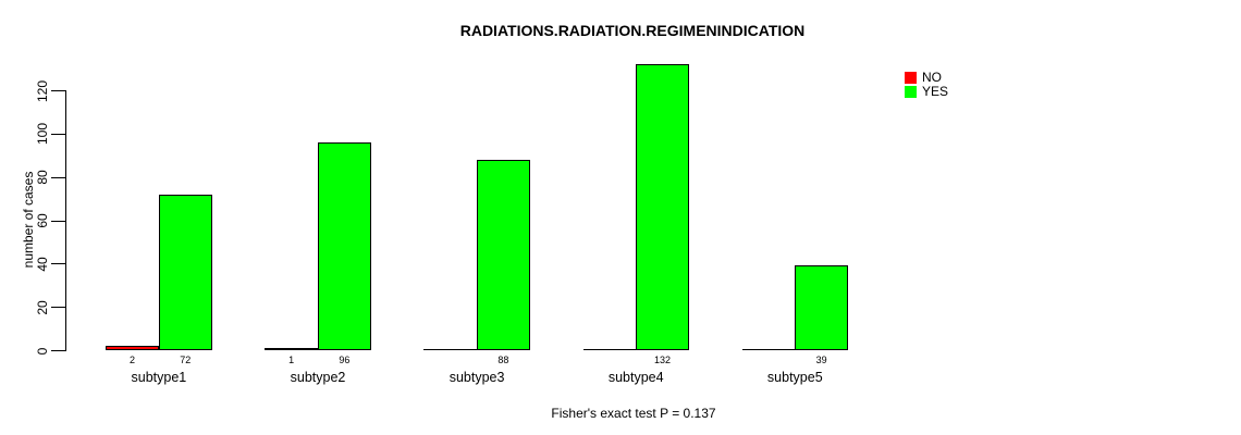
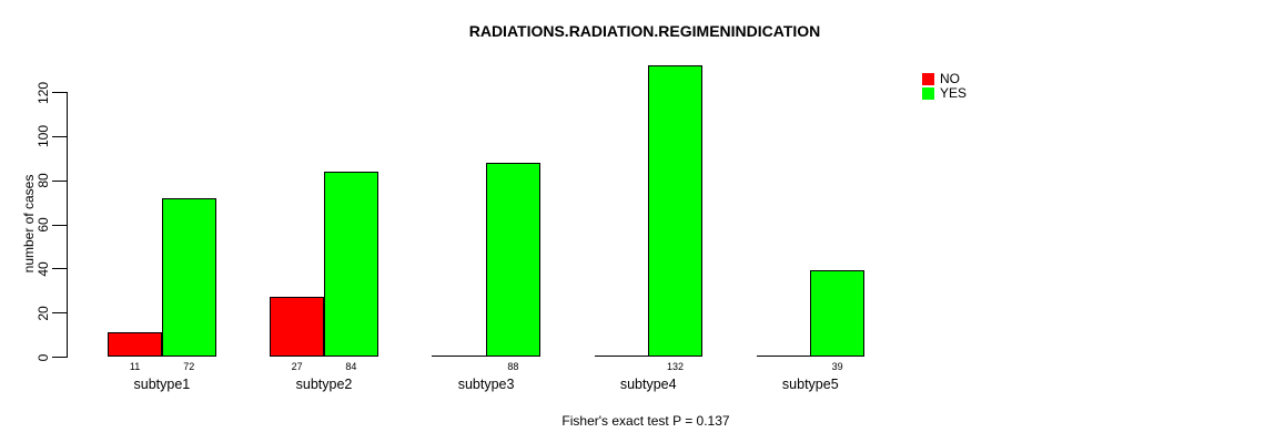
NO/subtype1: 2 -> 11
NO/subtype2: 1 -> 27
YES/subtype2: 96 -> 84
